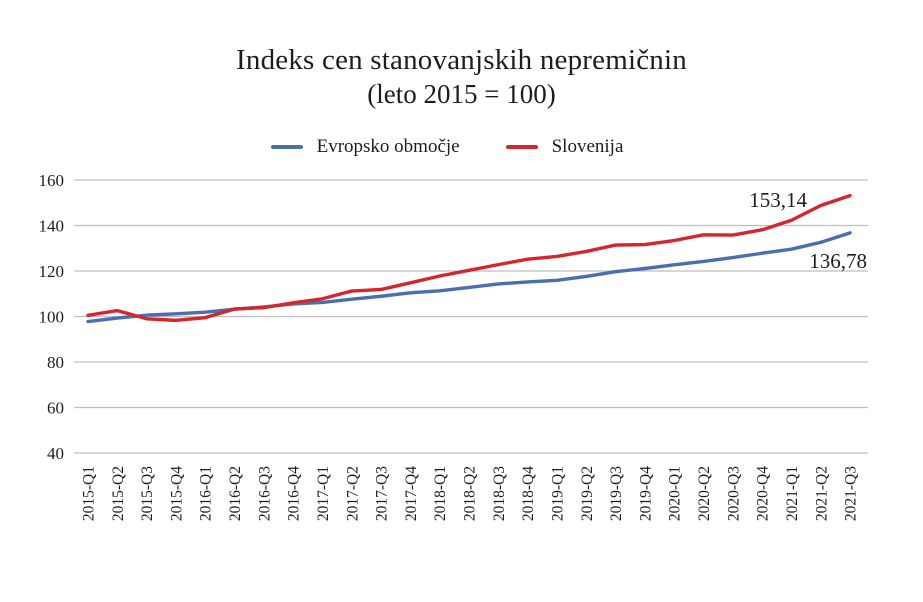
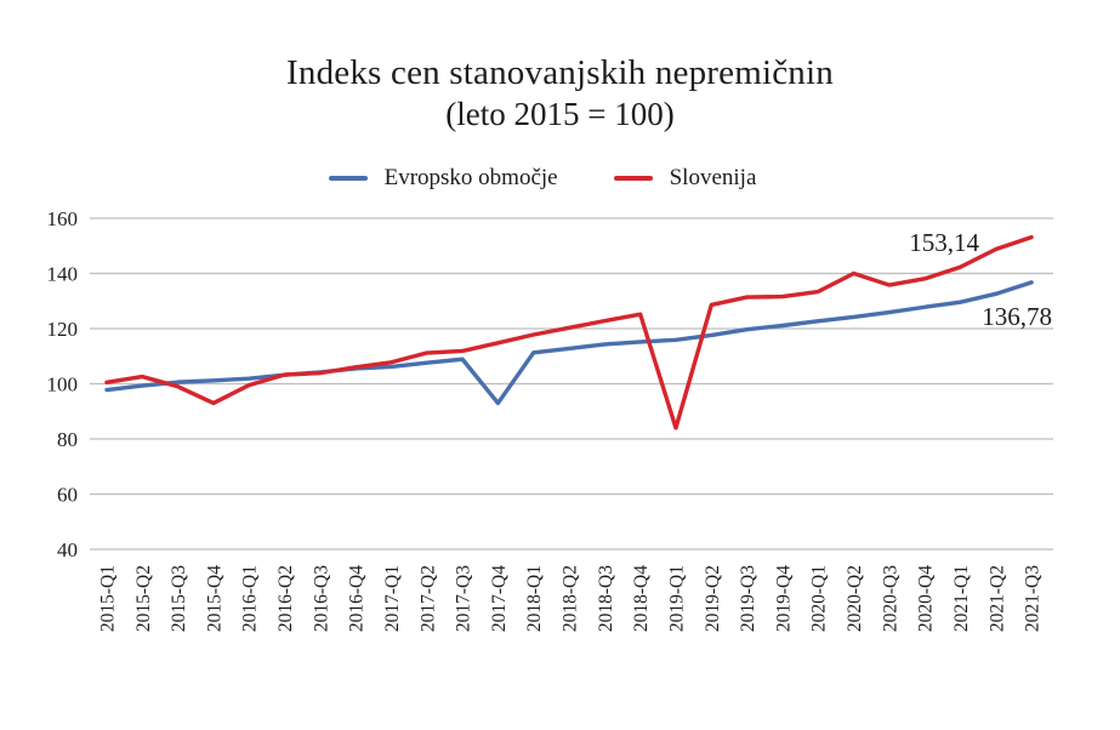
Slovenija/2015-Q4: 98 -> 93
Evropsko območje/2017-Q4: 110 -> 93
Slovenija/2019-Q1: 126 -> 84
Slovenija/2020-Q2: 136 -> 140
